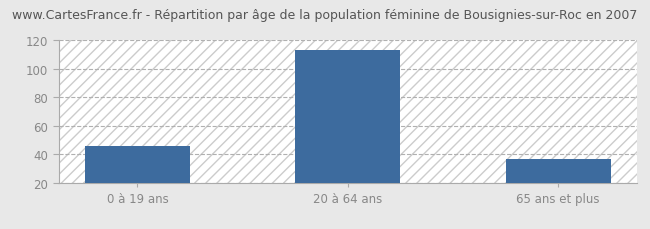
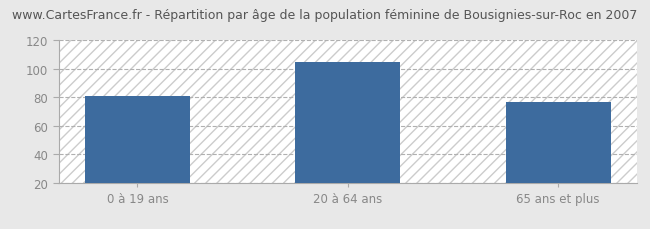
0 à 19 ans: 46 -> 81
20 à 64 ans: 113 -> 105
65 ans et plus: 37 -> 77
